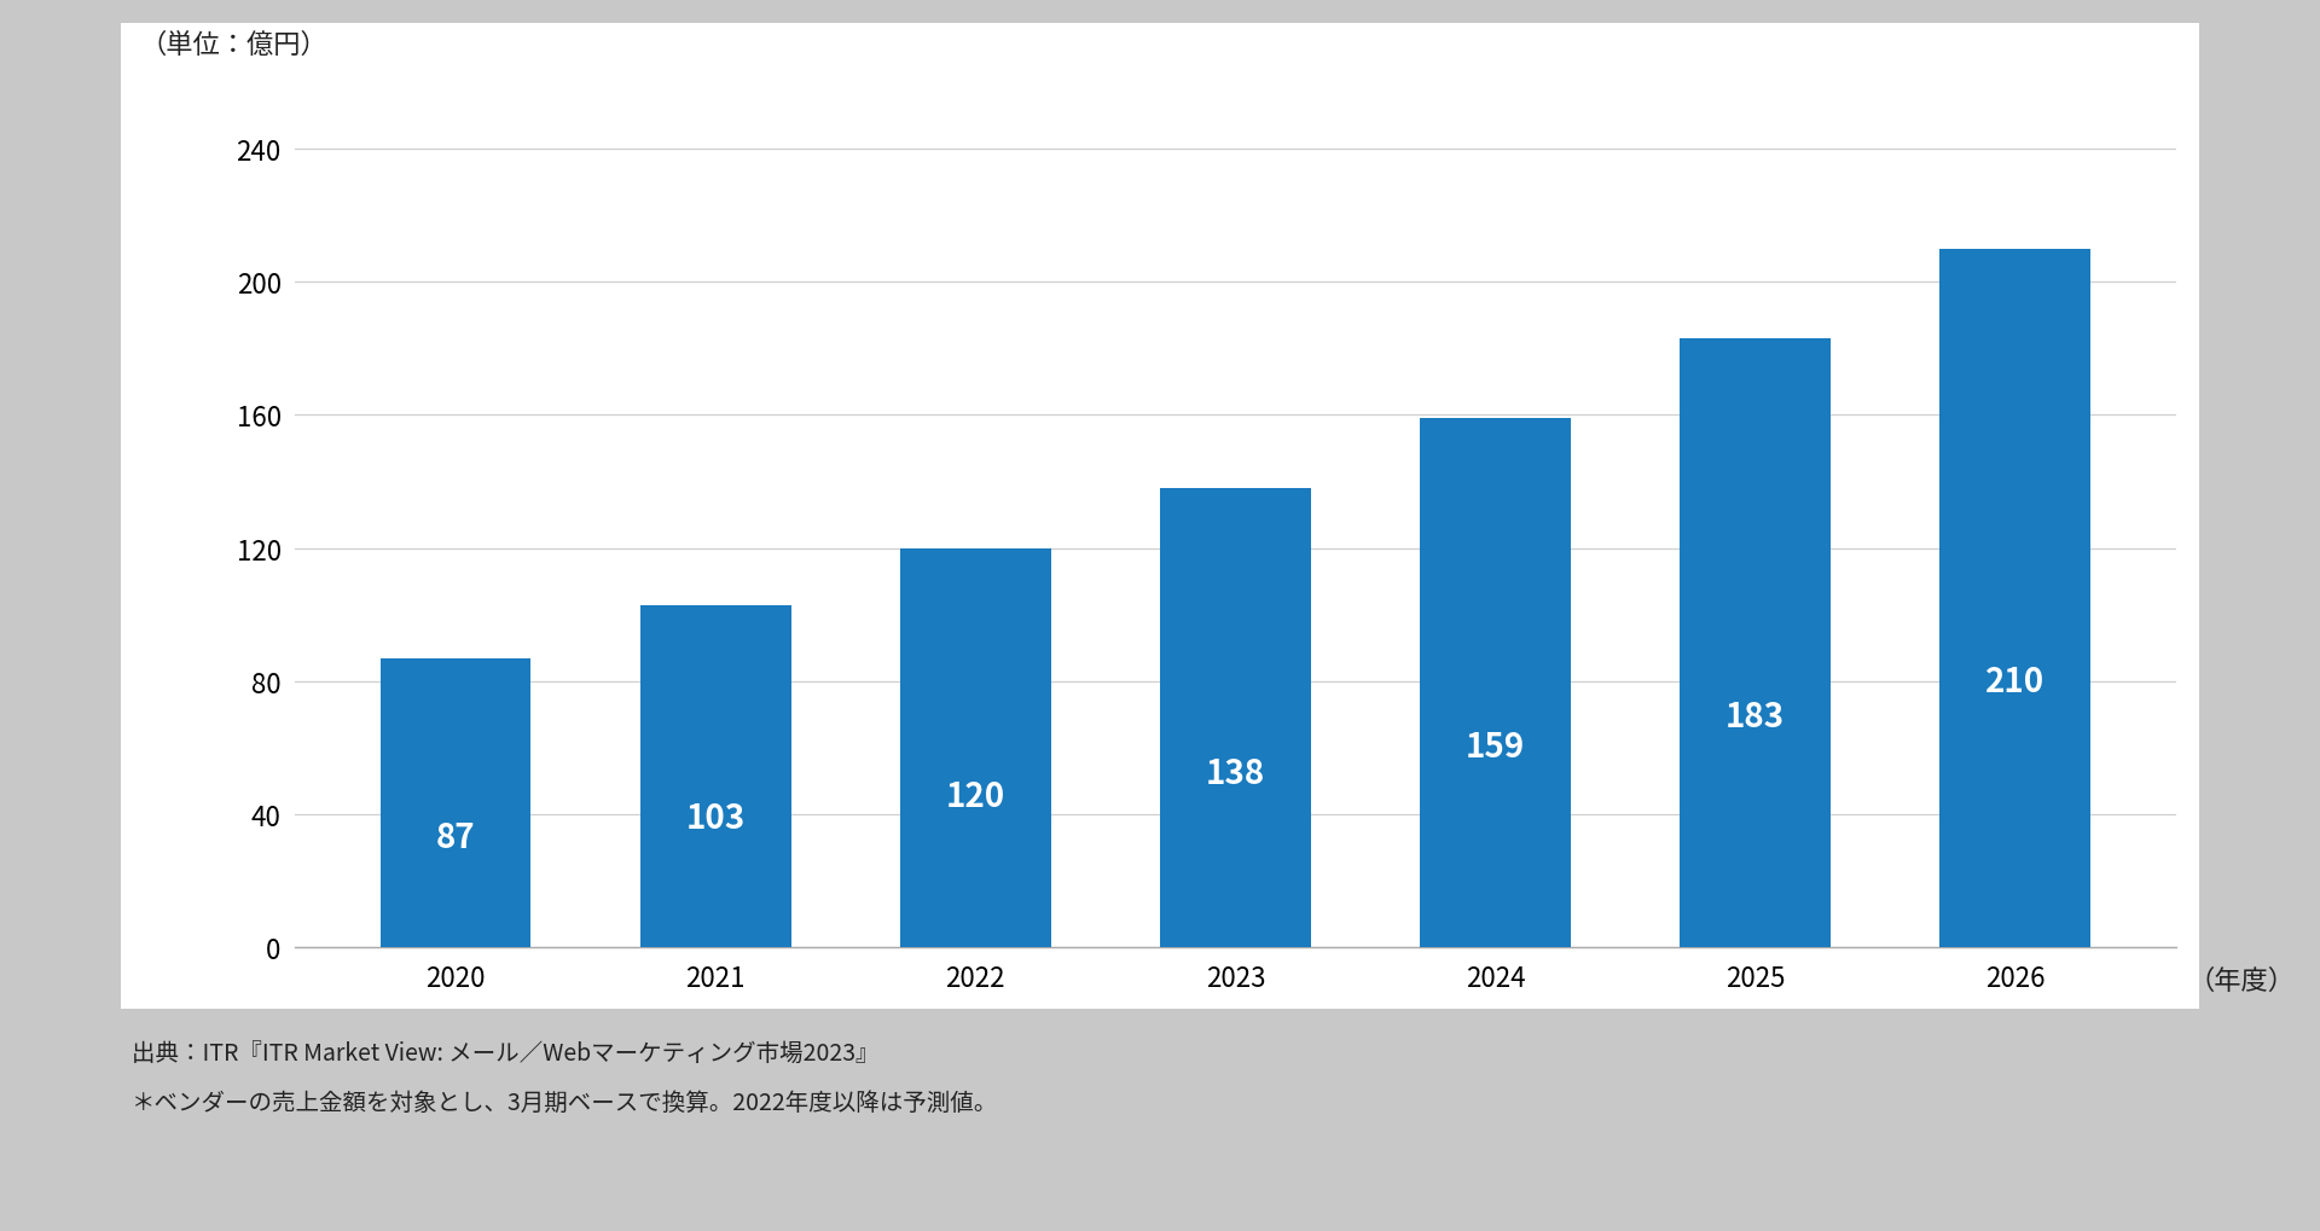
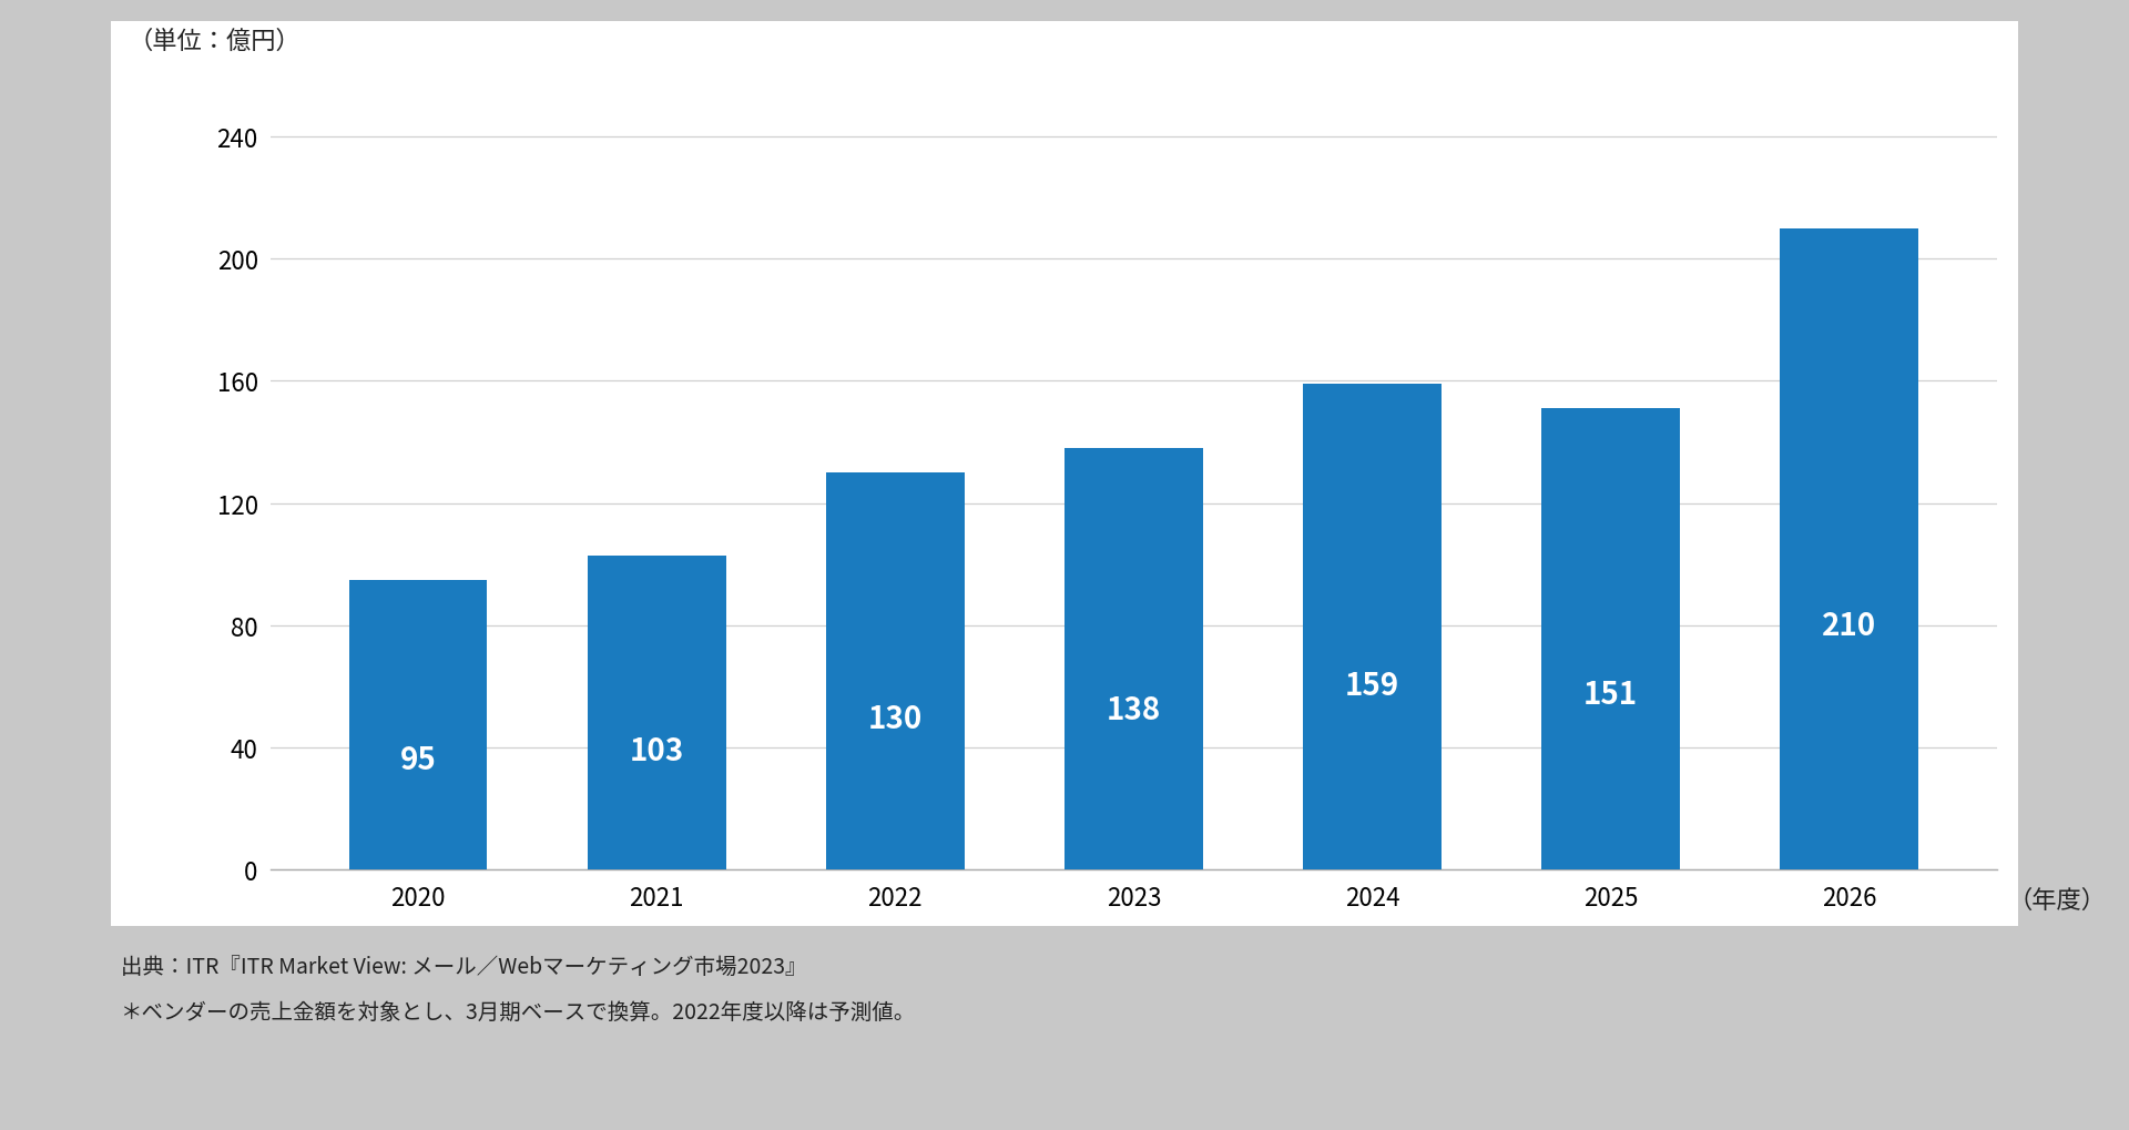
2020: 87 -> 95
2022: 120 -> 130
2025: 183 -> 151
